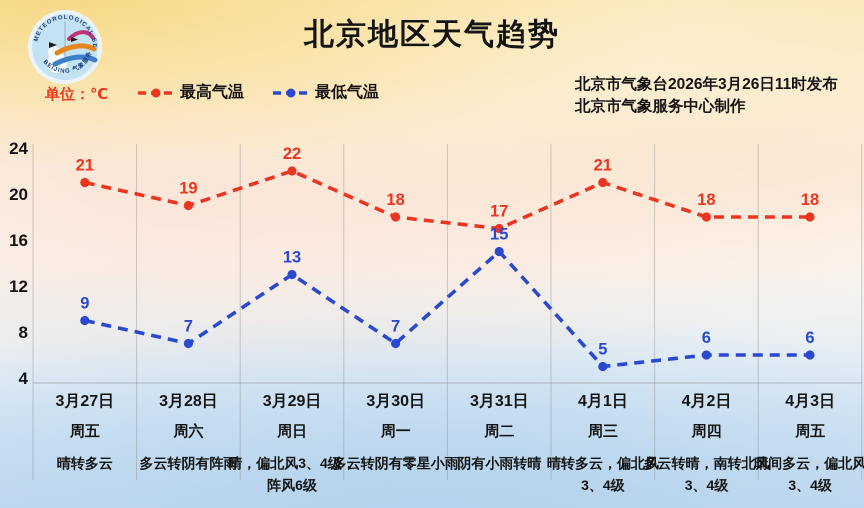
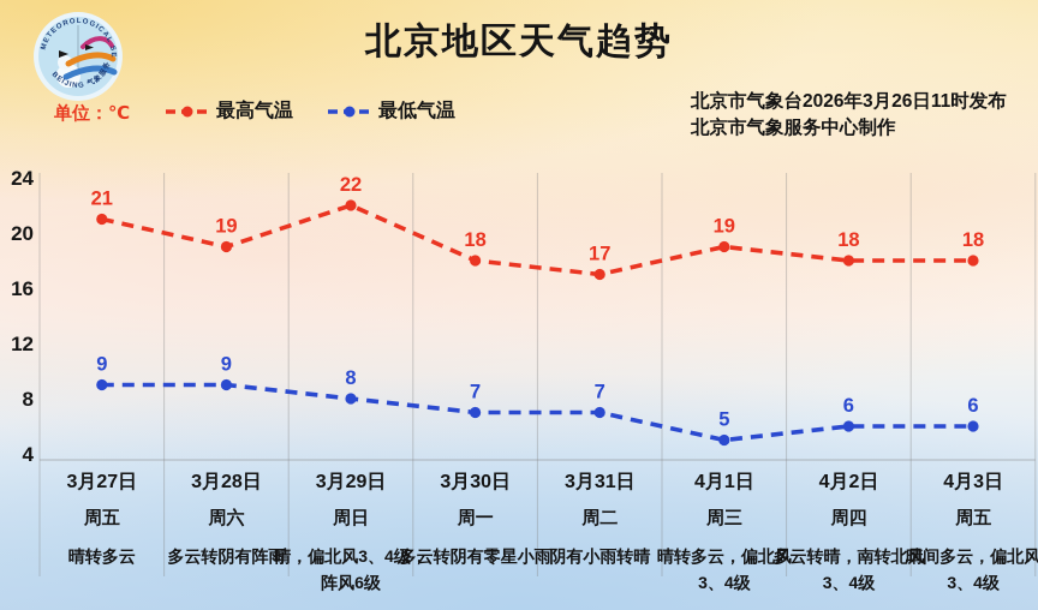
最低气温/3月28日: 7 -> 9
最低气温/3月29日: 13 -> 8
最低气温/3月31日: 15 -> 7
最高气温/4月1日: 21 -> 19
